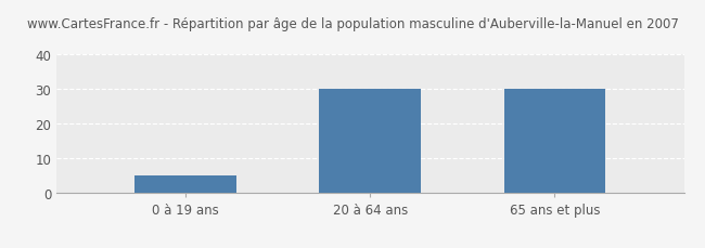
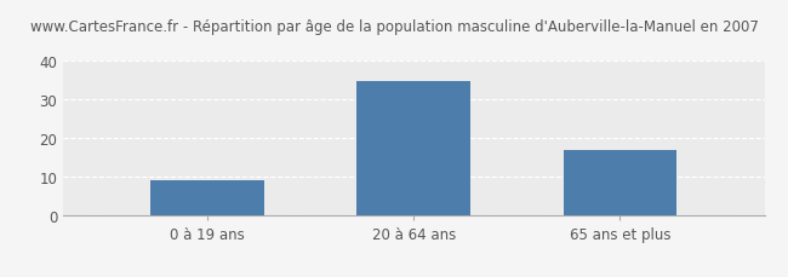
0 à 19 ans: 5.0 -> 9.0
20 à 64 ans: 30.0 -> 34.5
65 ans et plus: 30.0 -> 17.0
